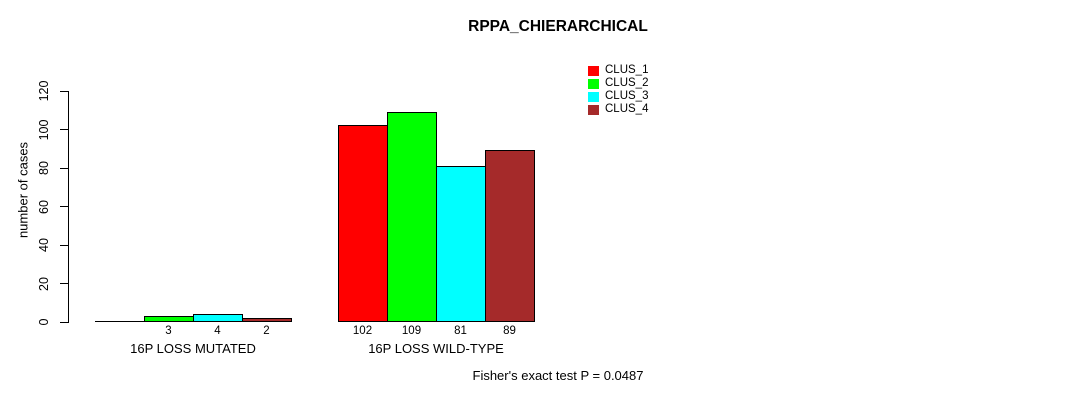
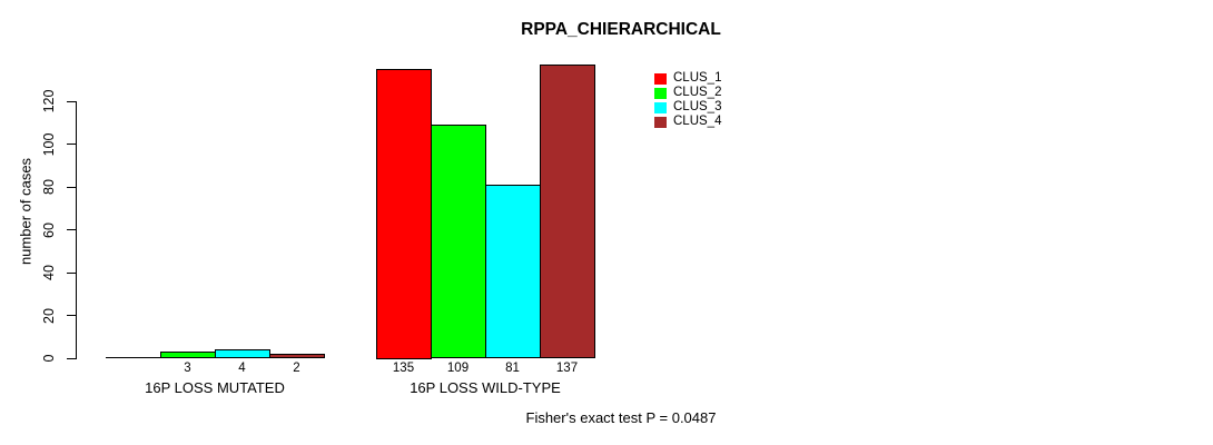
CLUS_1/16P LOSS WILD-TYPE: 102 -> 135
CLUS_4/16P LOSS WILD-TYPE: 89 -> 137
